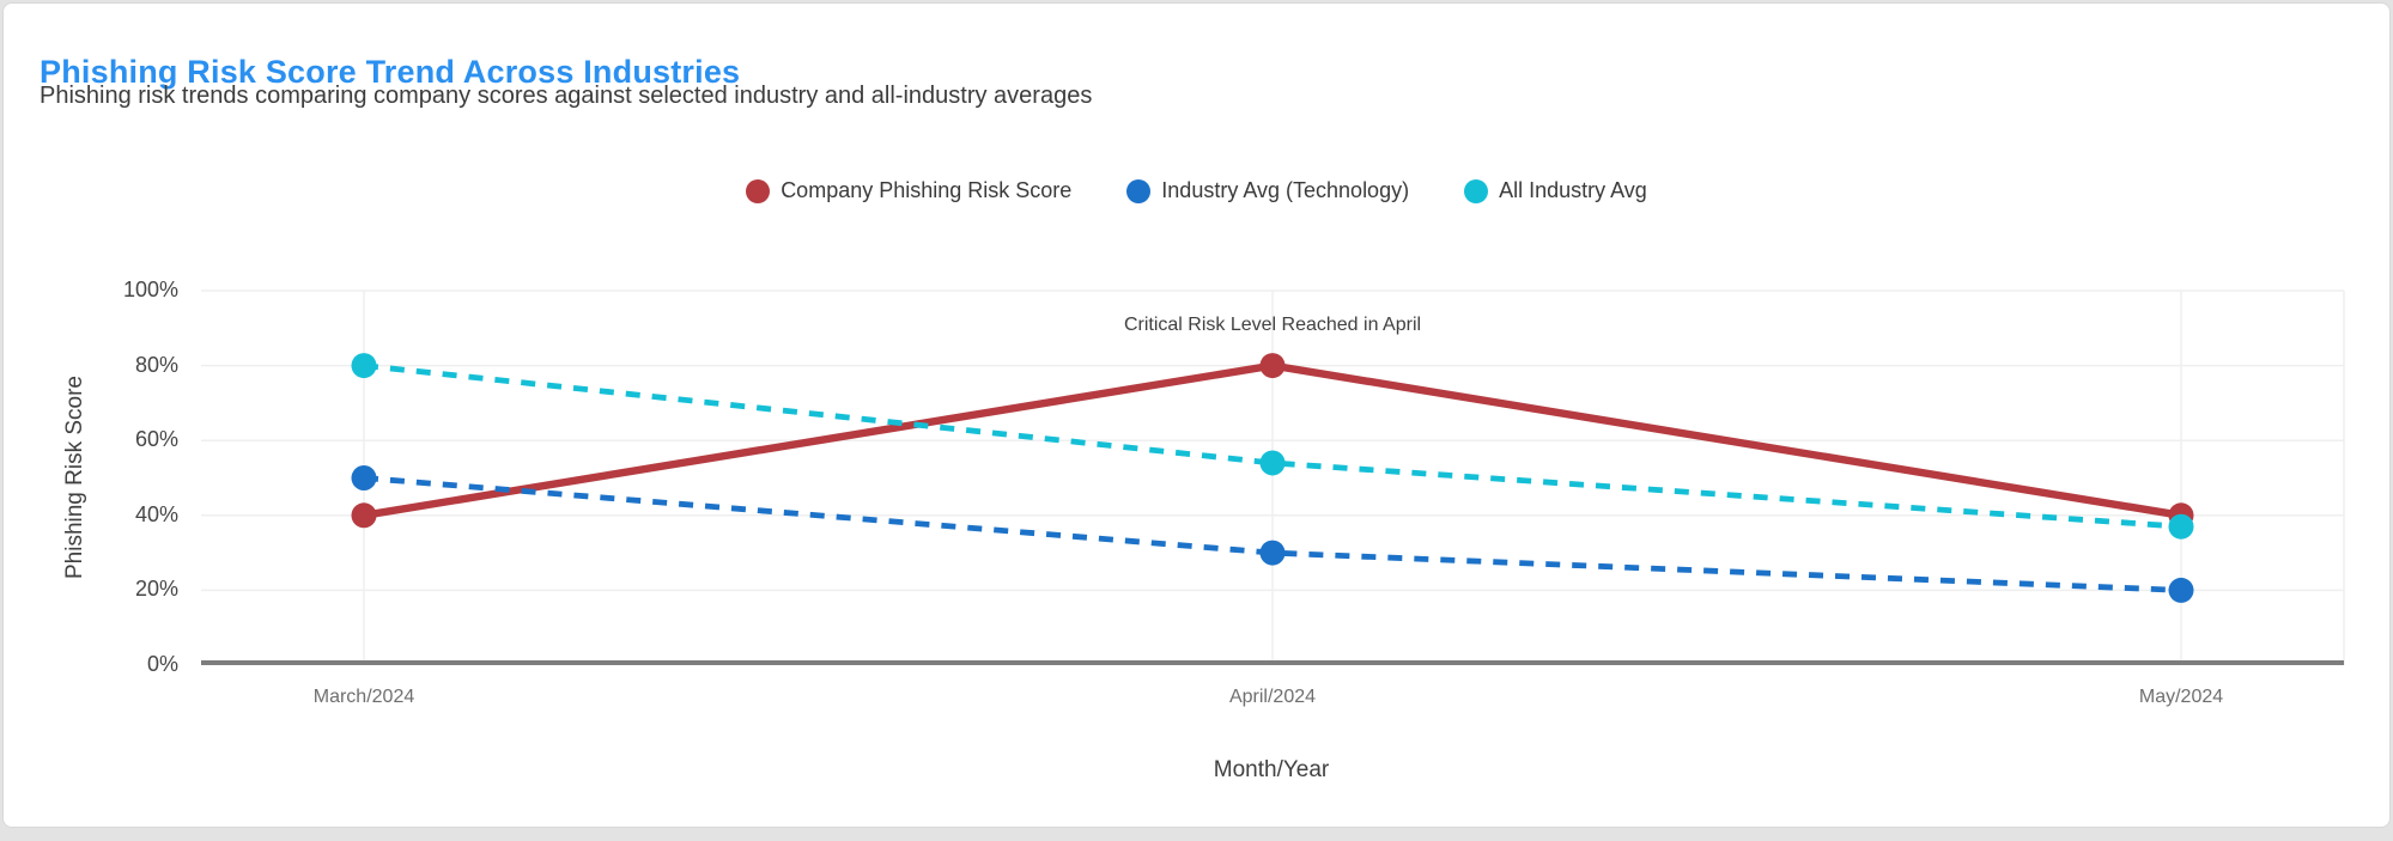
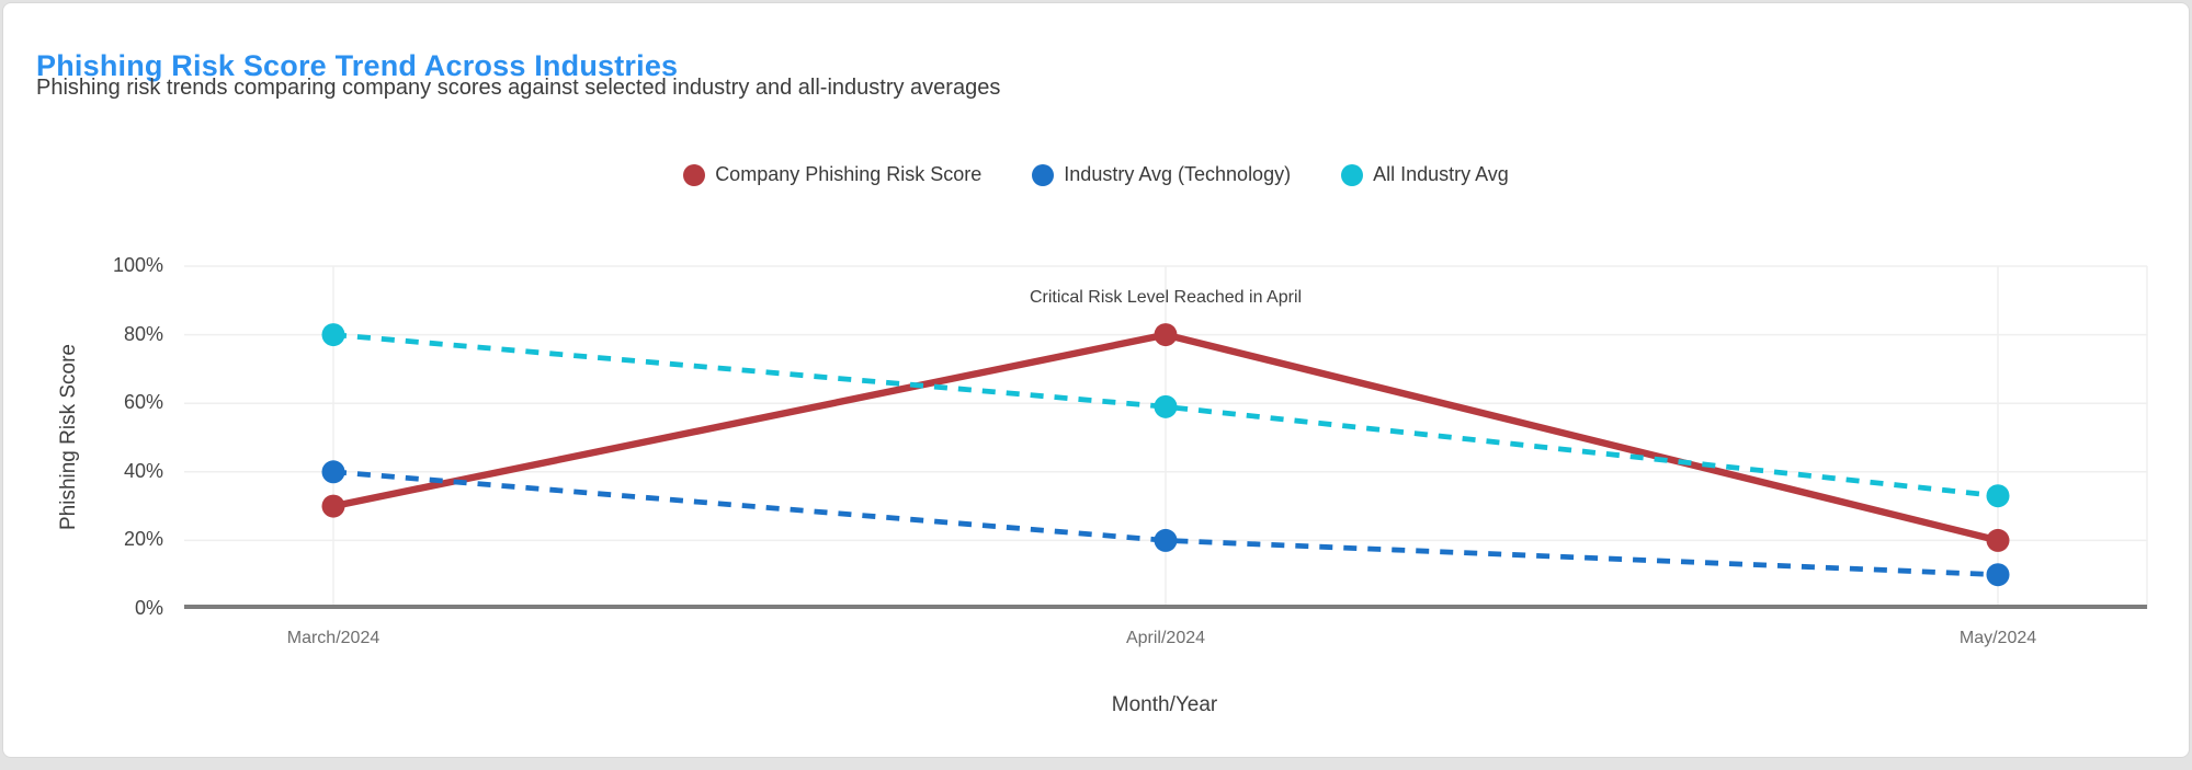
Company Phishing Risk Score/March/2024: 40% -> 30%
Industry Avg (Technology)/March/2024: 50% -> 40%
Industry Avg (Technology)/April/2024: 30% -> 20%
All Industry Avg/April/2024: 54% -> 59%
Company Phishing Risk Score/May/2024: 40% -> 20%
Industry Avg (Technology)/May/2024: 20% -> 10%
All Industry Avg/May/2024: 37% -> 33%
